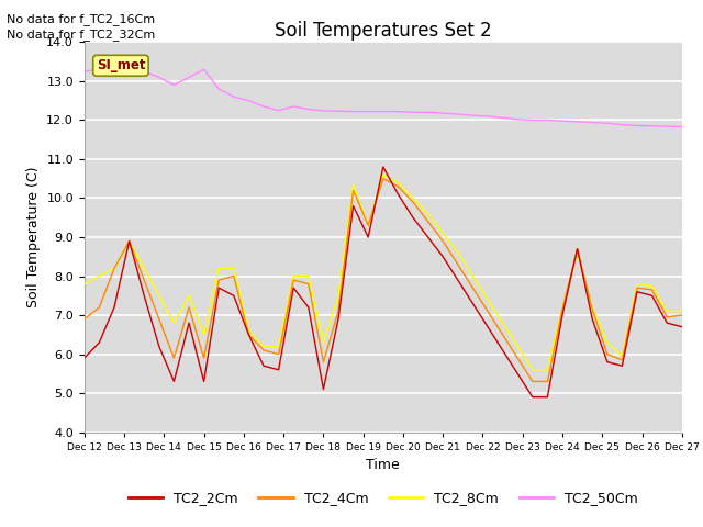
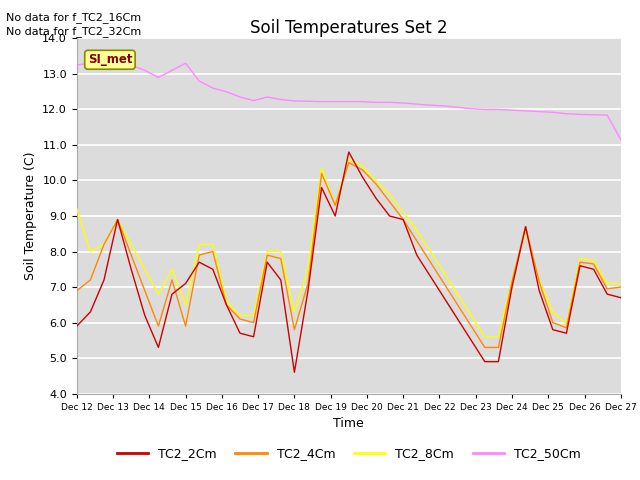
TC2_8Cm/Dec 12: 7.80 -> 9.20
TC2_2Cm/Dec 15: 5.3 -> 7.1
TC2_2Cm/Dec 18: 5.1 -> 4.6
TC2_2Cm/Dec 21: 8.5 -> 8.9
TC2_50Cm/Dec 27: 11.83 -> 11.15
